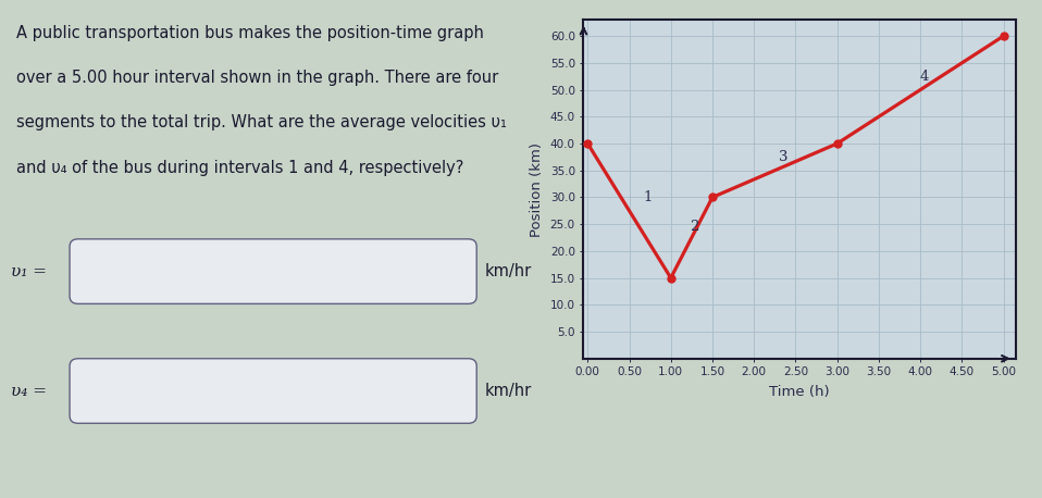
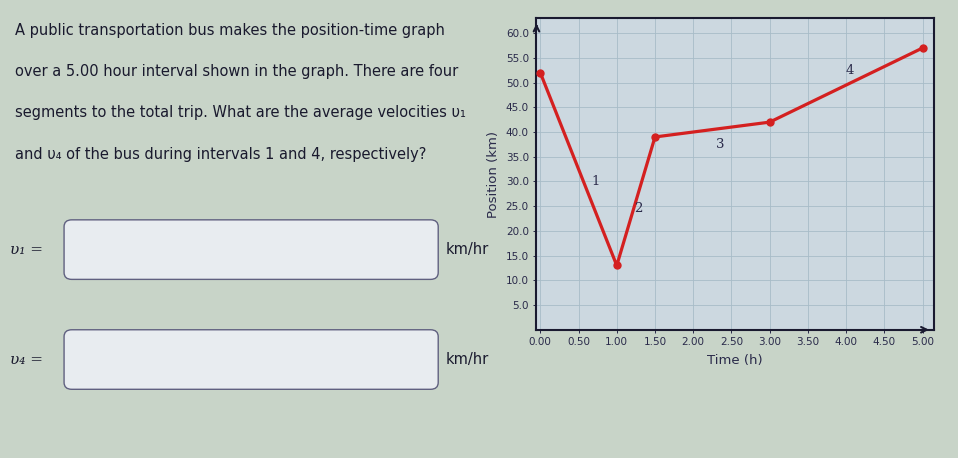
0.00: 40 -> 52
1.00: 15 -> 13
1.50: 30 -> 39
3.00: 40 -> 42
5.00: 60 -> 57
